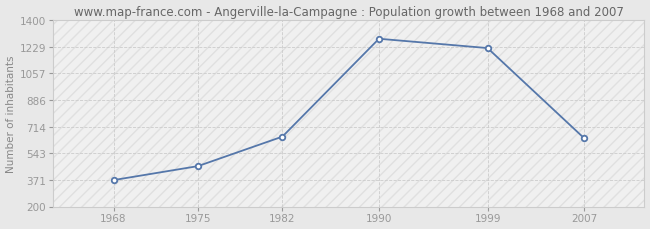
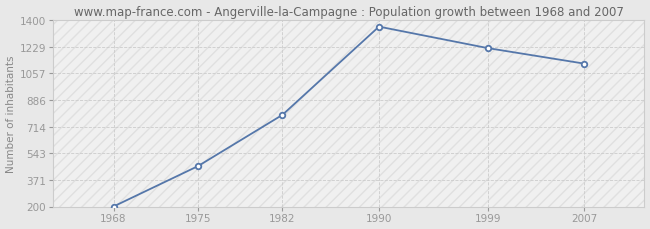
1968: 370 -> 200
1982: 650 -> 790
1990: 1280 -> 1360
2007: 640 -> 1120
